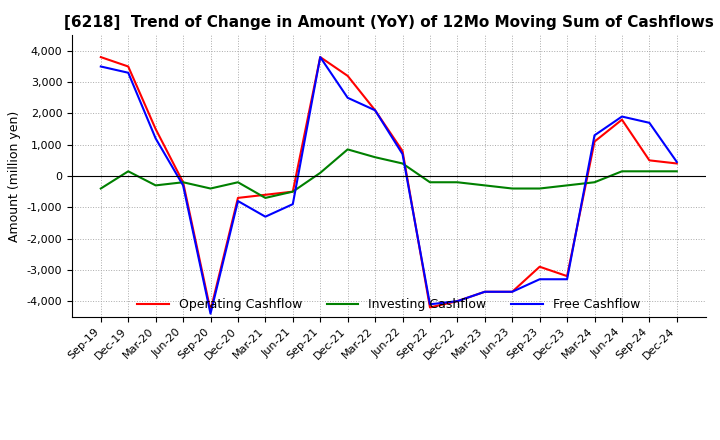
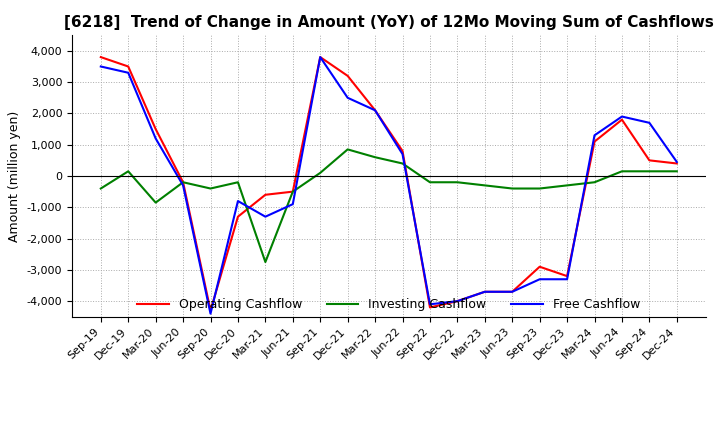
Investing Cashflow/Mar-20: -300 -> -850
Operating Cashflow/Dec-20: -700 -> -1,300
Investing Cashflow/Mar-21: -700 -> -2,750
